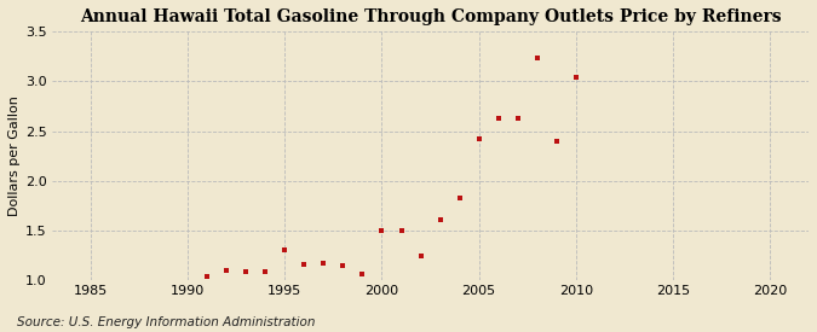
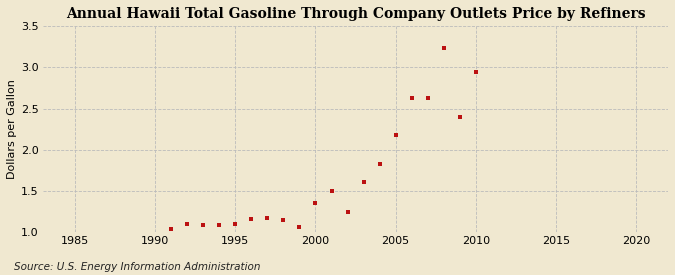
1995: 1.30 -> 1.10
2000: 1.50 -> 1.35
2005: 2.42 -> 2.18
2010: 3.04 -> 2.95
